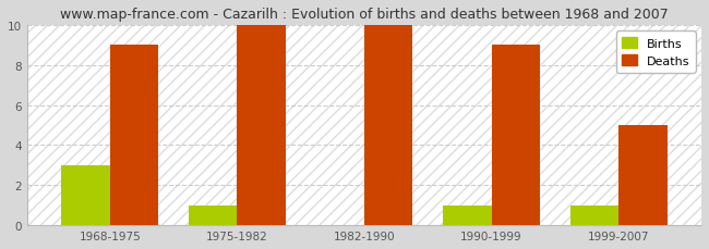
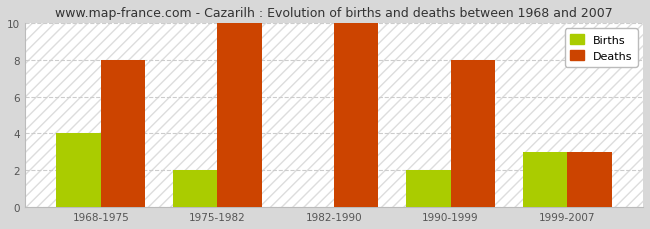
Births/1968-1975: 3 -> 4
Deaths/1968-1975: 9 -> 8
Births/1975-1982: 1 -> 2
Births/1990-1999: 1 -> 2
Deaths/1990-1999: 9 -> 8
Births/1999-2007: 1 -> 3
Deaths/1999-2007: 5 -> 3
